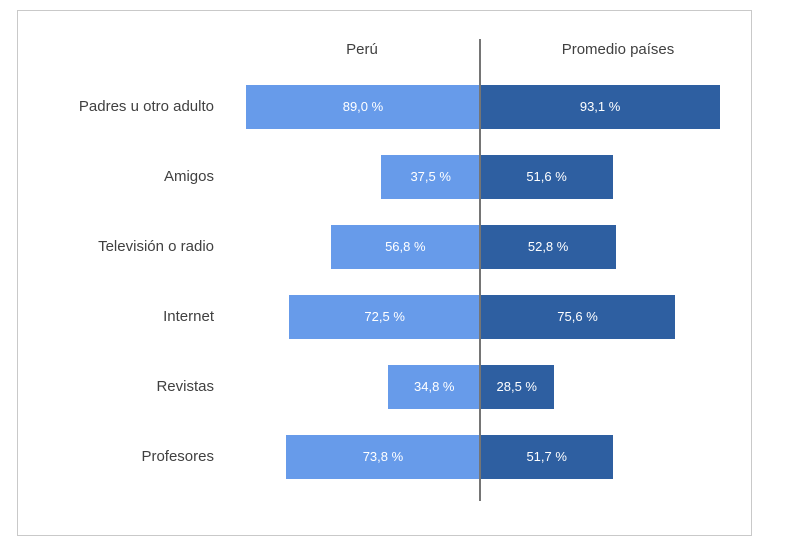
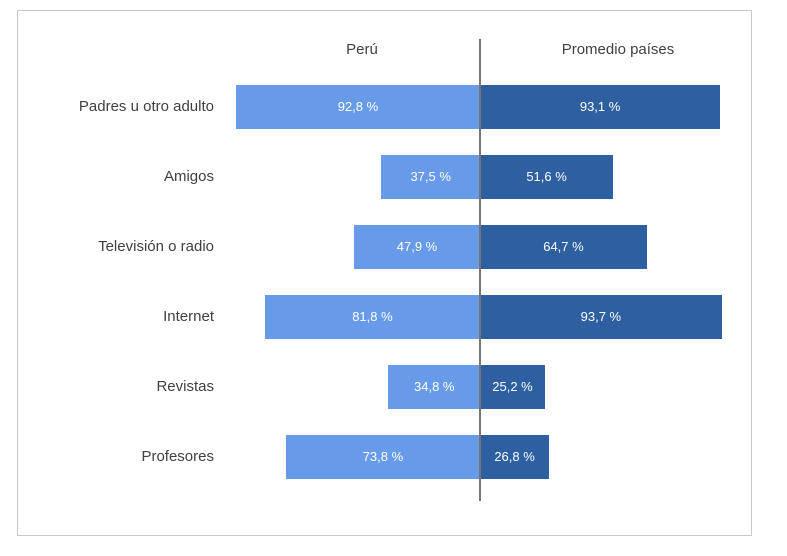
Perú/Padres u otro adulto: 89,0 -> 92,8
Perú/Televisión o radio: 56,8 -> 47,9
Promedio países/Televisión o radio: 52,8 -> 64,7
Perú/Internet: 72,5 -> 81,8
Promedio países/Internet: 75,6 -> 93,7
Promedio países/Revistas: 28,5 -> 25,2
Promedio países/Profesores: 51,7 -> 26,8
